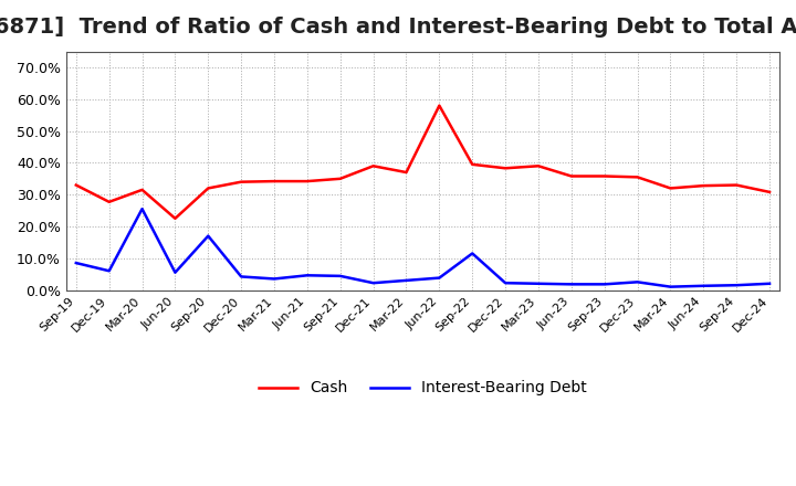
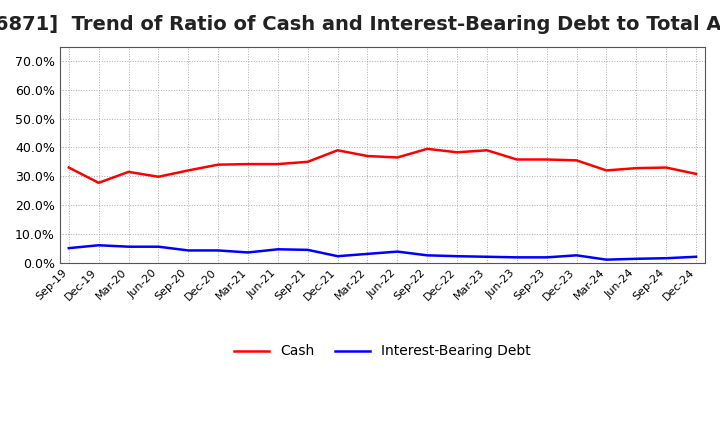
Interest-Bearing Debt/Sep-19: 8.5% -> 5.0%
Interest-Bearing Debt/Mar-20: 25.5% -> 5.5%
Cash/Jun-20: 22.5% -> 29.8%
Interest-Bearing Debt/Sep-20: 17.0% -> 4.2%
Cash/Jun-22: 58.0% -> 36.5%
Interest-Bearing Debt/Sep-22: 11.5% -> 2.5%
